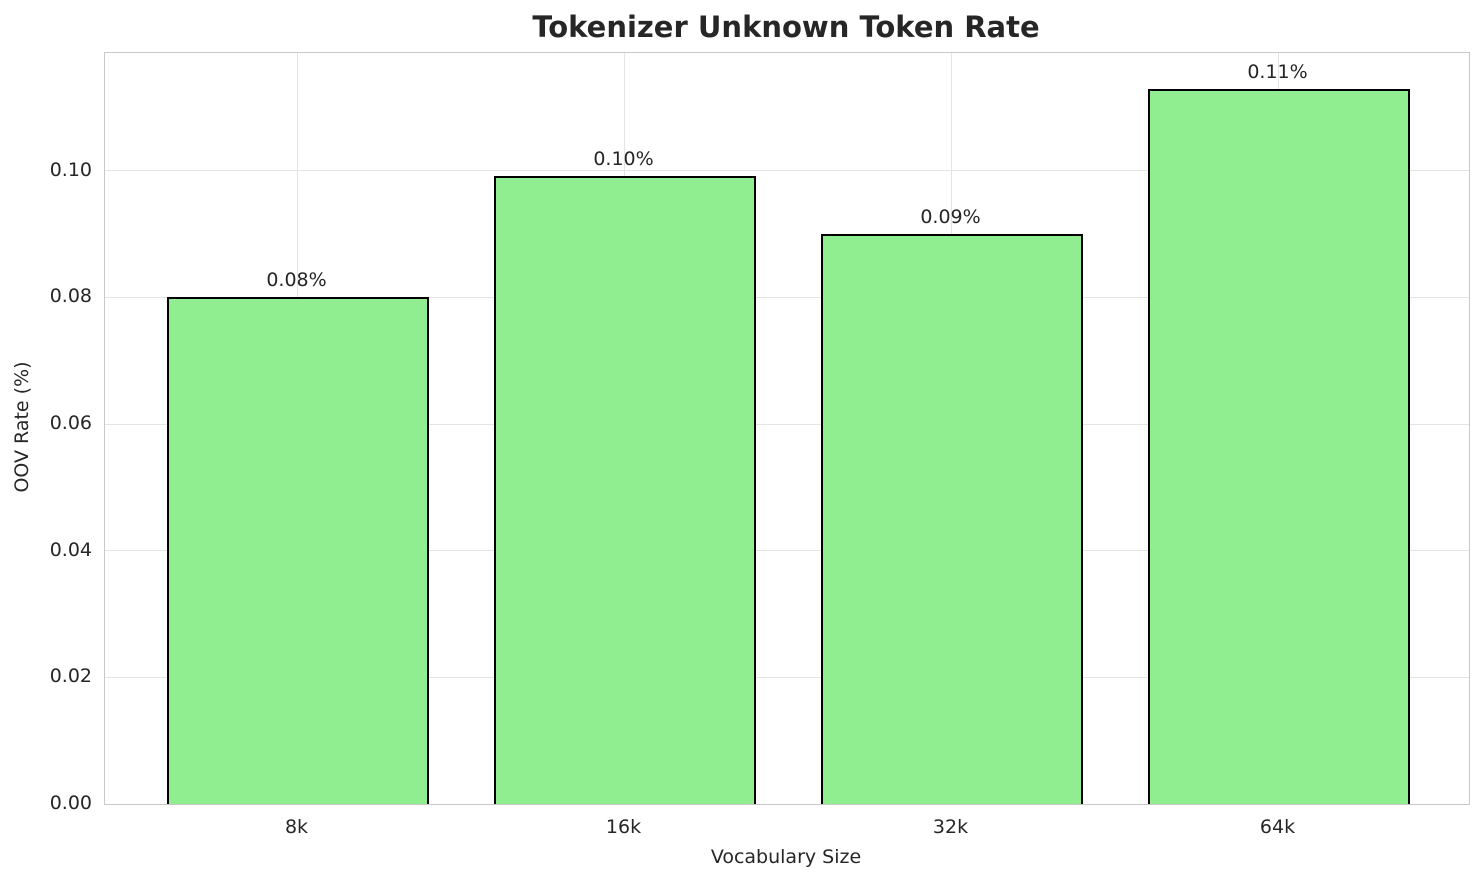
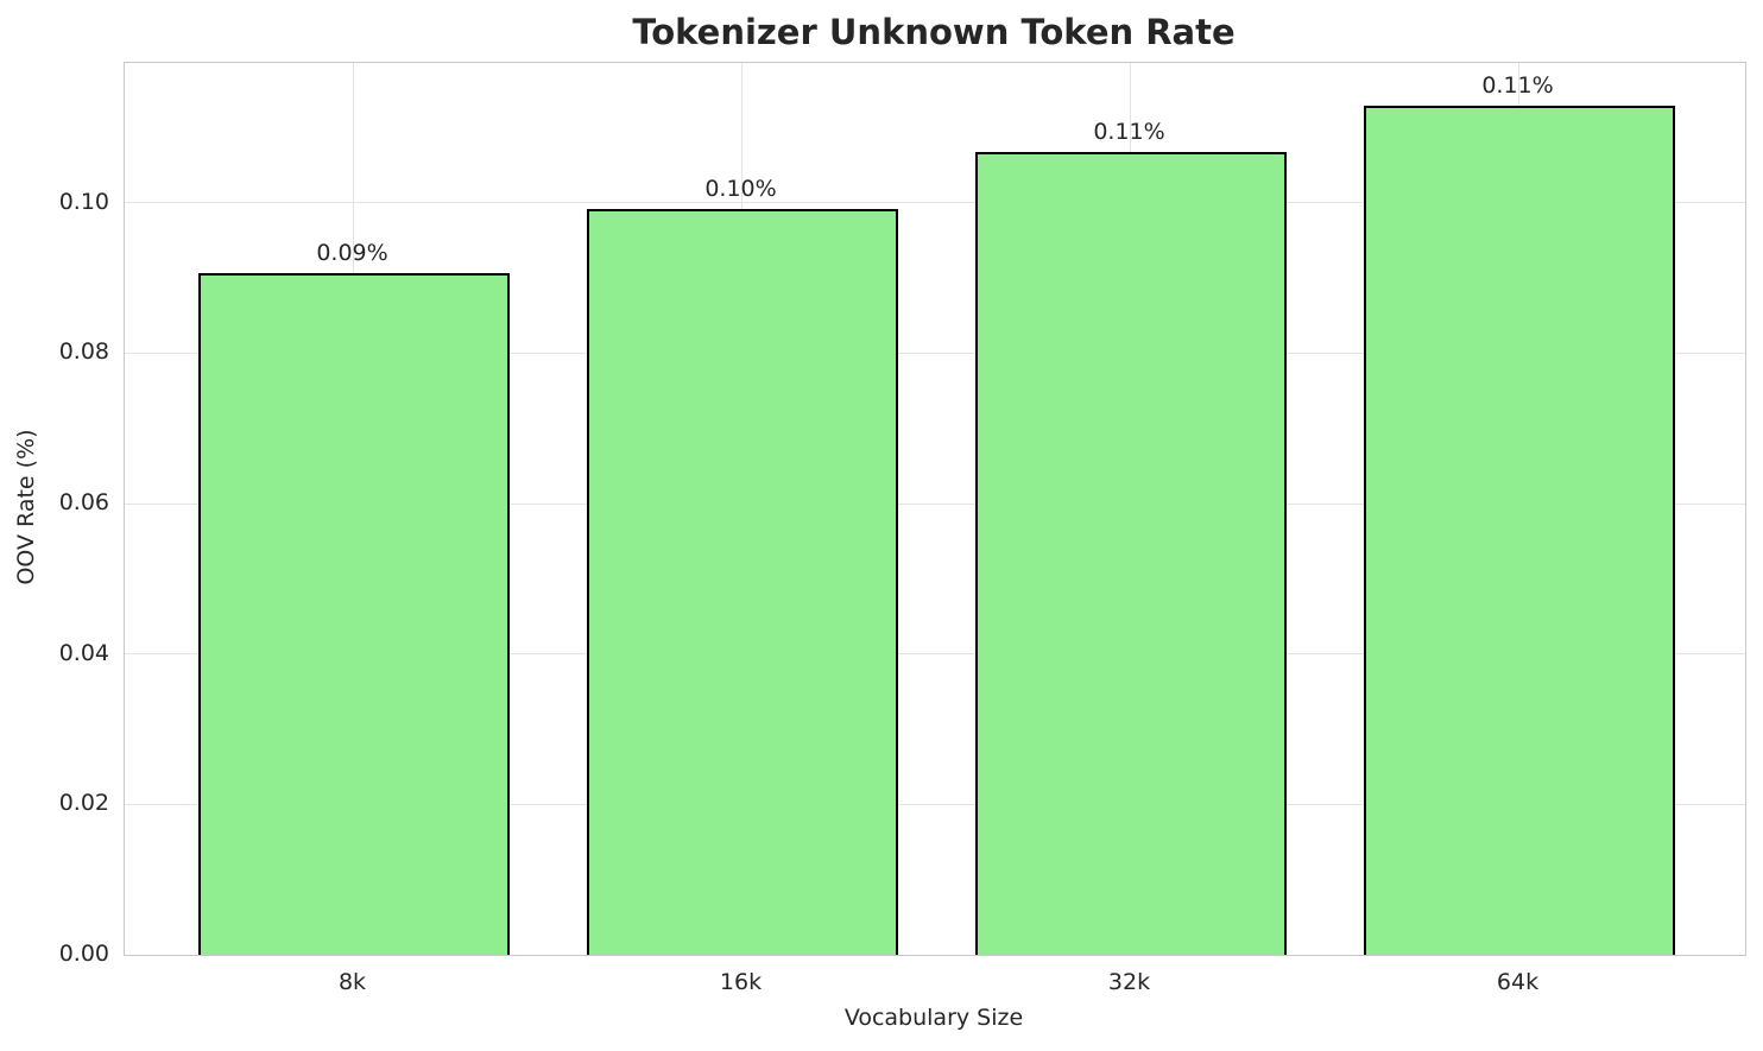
8k: 0.08% -> 0.09%
32k: 0.09% -> 0.11%
